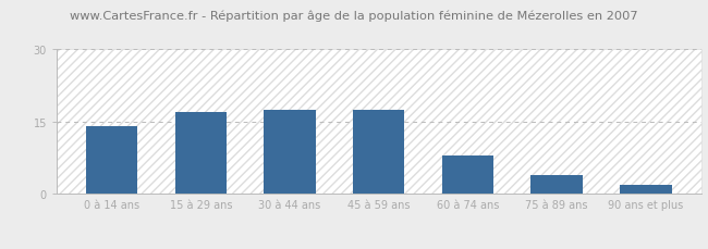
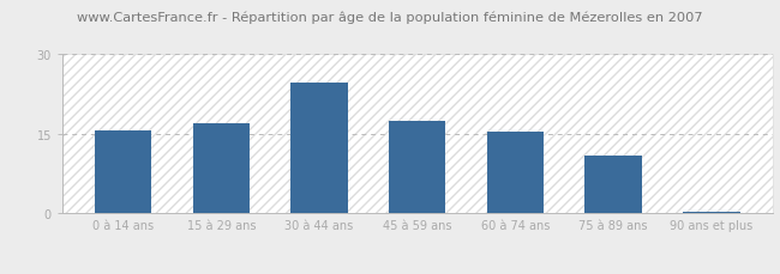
0 à 14 ans: 14.0 -> 15.5
30 à 44 ans: 17.5 -> 24.6
60 à 74 ans: 8.0 -> 15.4
75 à 89 ans: 4.0 -> 10.8
90 ans et plus: 2.0 -> 0.4
